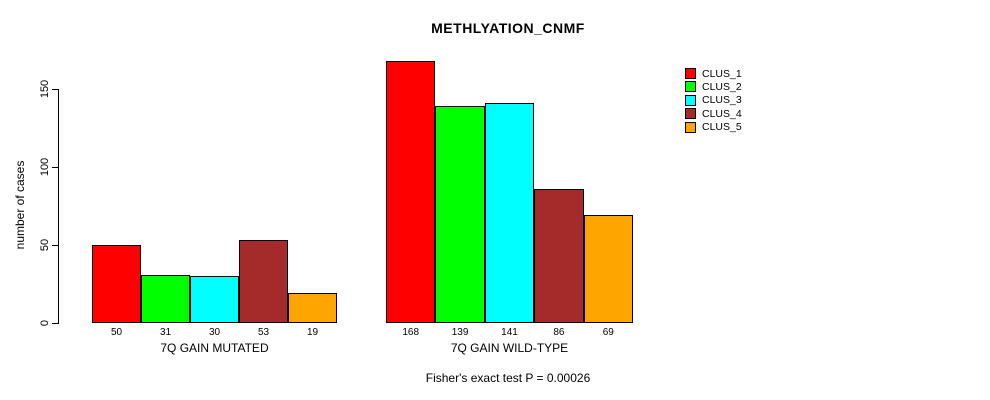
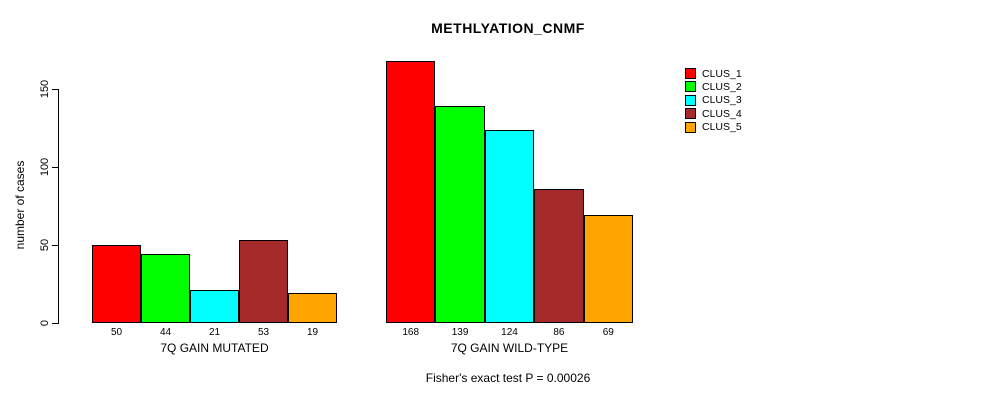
CLUS_2/7Q GAIN MUTATED: 31 -> 44
CLUS_3/7Q GAIN MUTATED: 30 -> 21
CLUS_3/7Q GAIN WILD-TYPE: 141 -> 124
